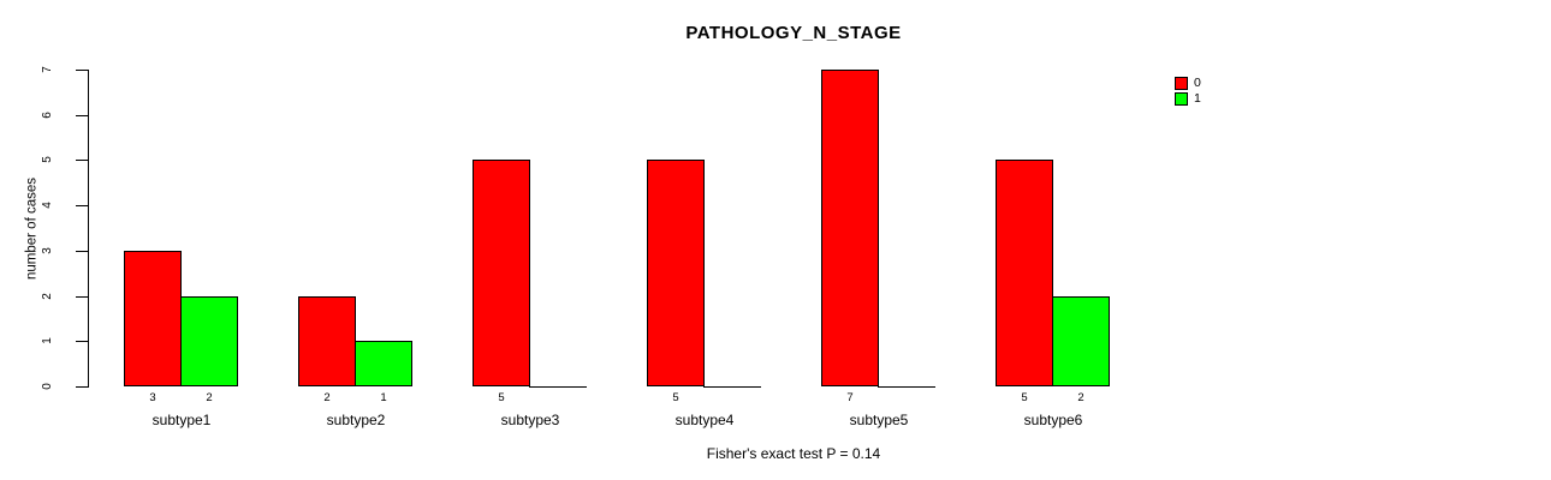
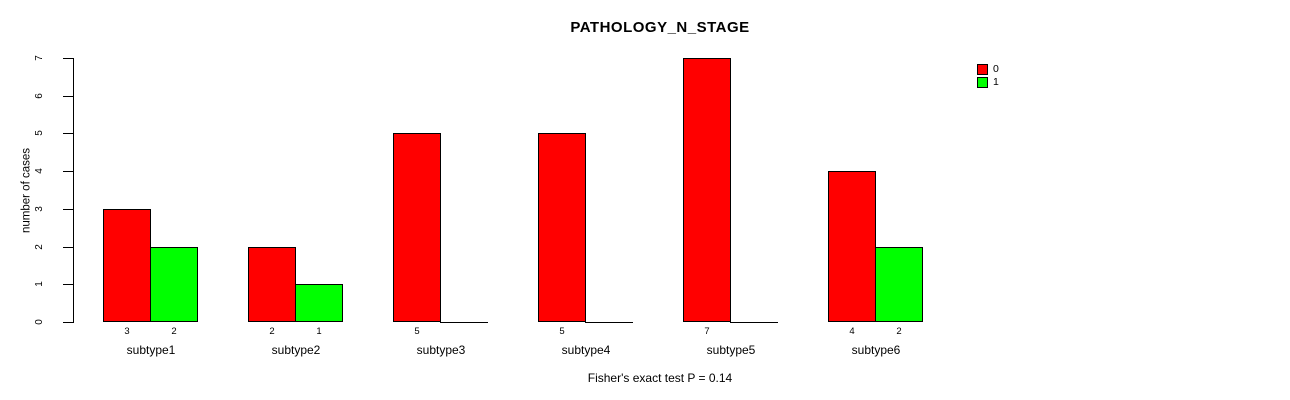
0/subtype6: 5 -> 4
